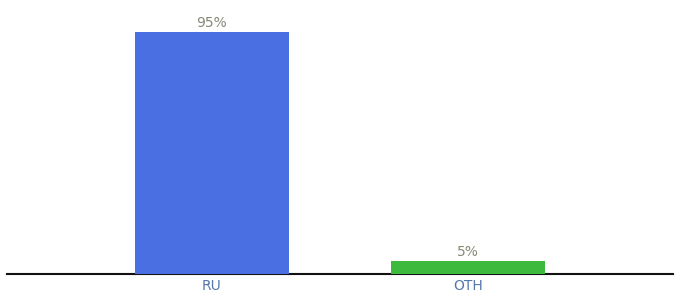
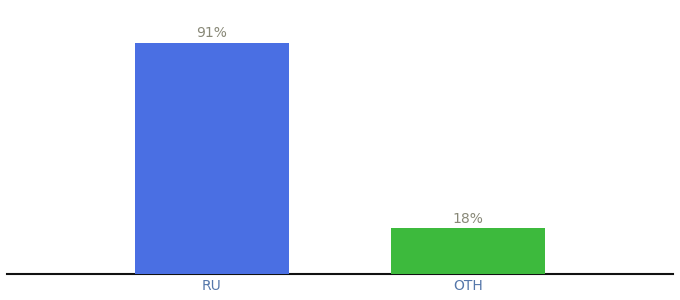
RU: 95% -> 91%
OTH: 5% -> 18%
